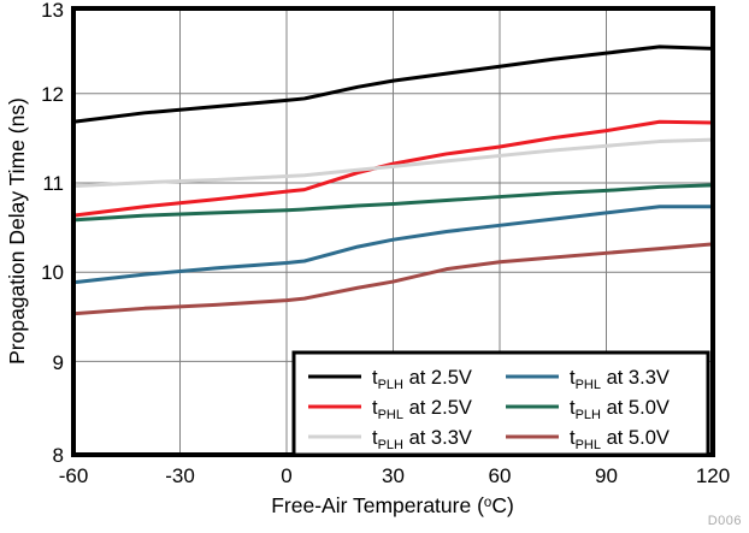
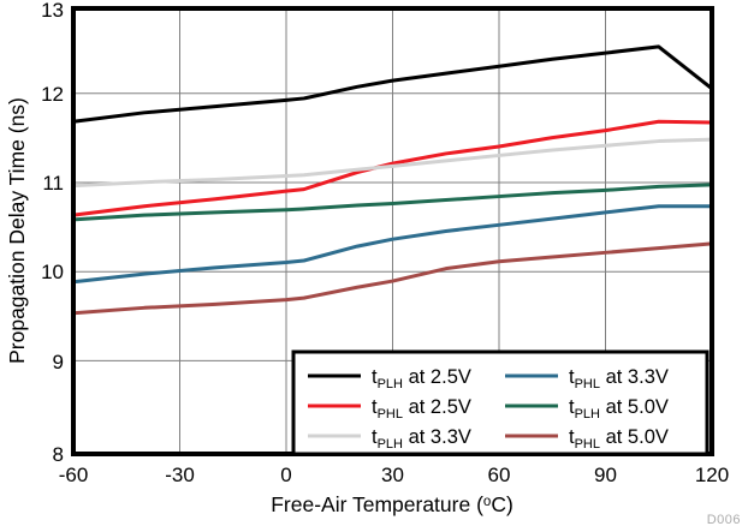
tPLH at 2.5V/120: 12.6 -> 12.1
